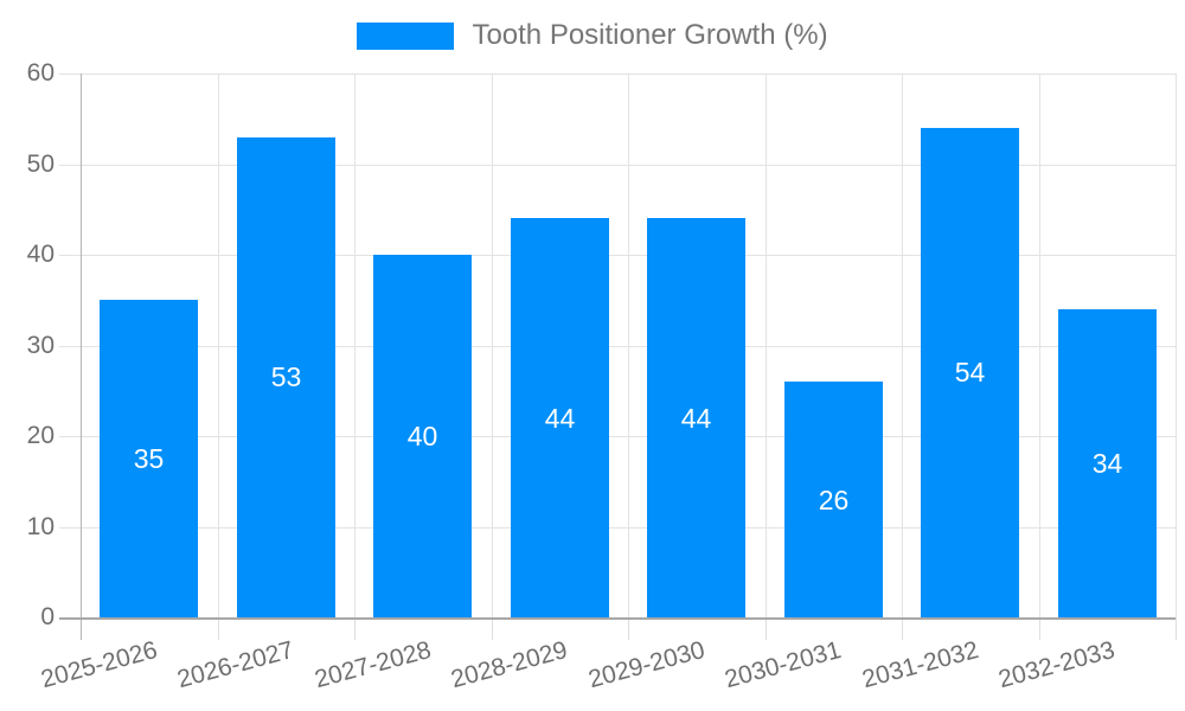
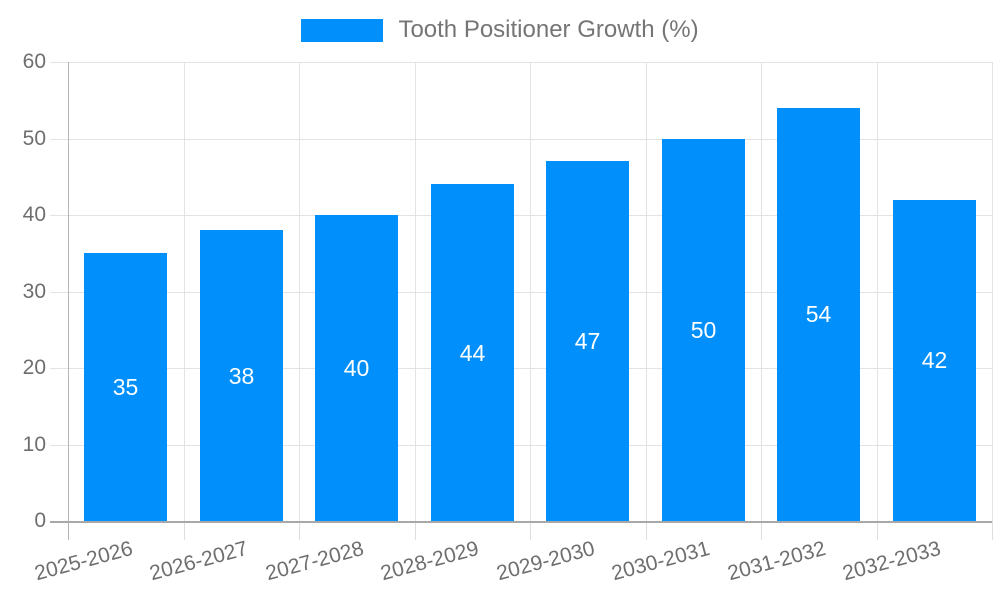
2026-2027: 53 -> 38
2029-2030: 44 -> 47
2030-2031: 26 -> 50
2032-2033: 34 -> 42
